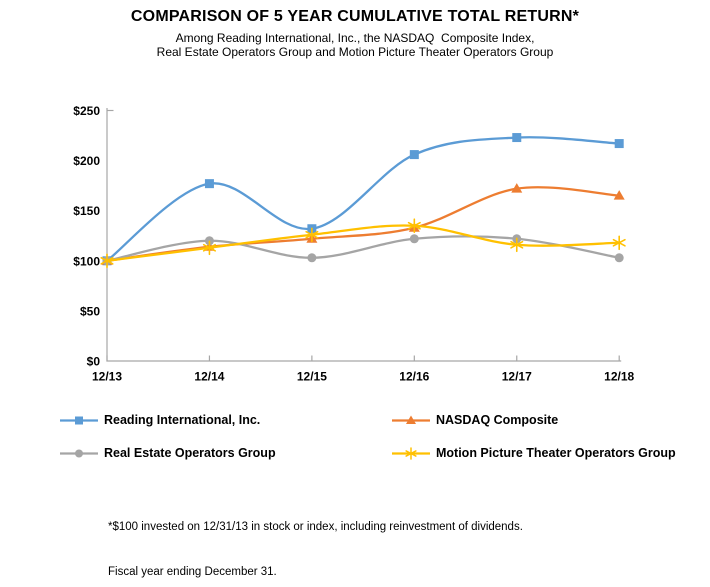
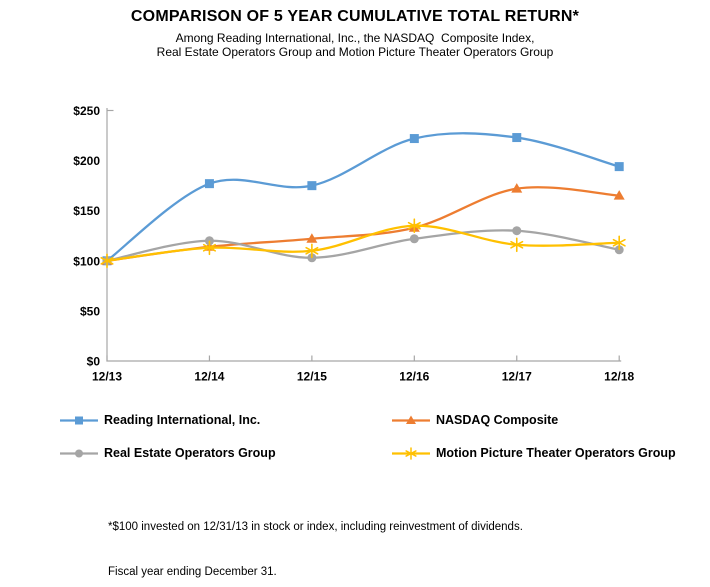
Reading International, Inc./12/15: $132 -> $175
Motion Picture Theater Operators Group/12/15: $126 -> $110
Reading International, Inc./12/16: $206 -> $222
Real Estate Operators Group/12/17: $122 -> $130
Reading International, Inc./12/18: $217 -> $194
Real Estate Operators Group/12/18: $103 -> $111
